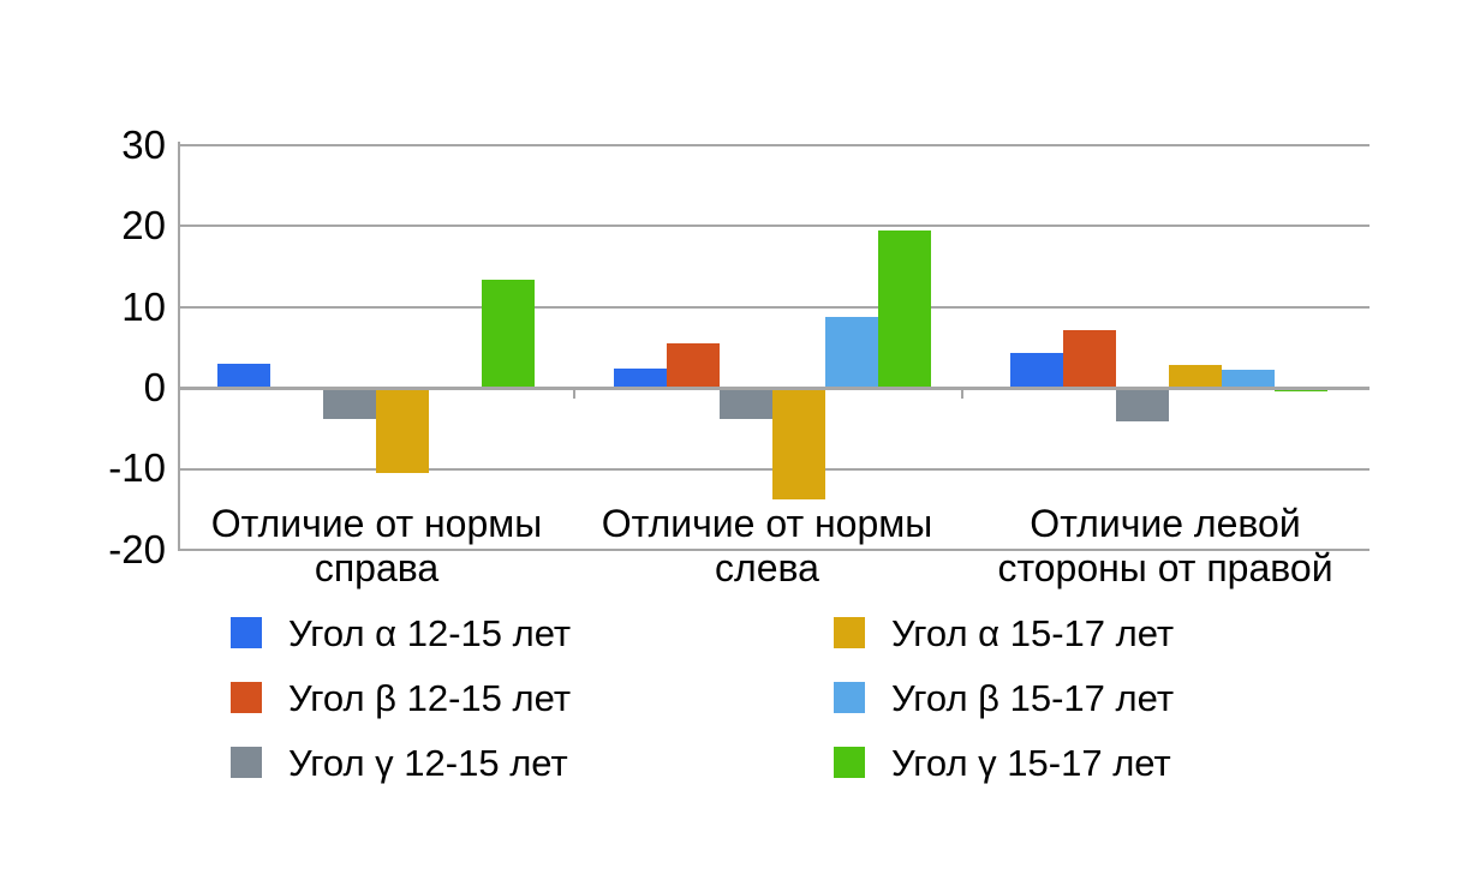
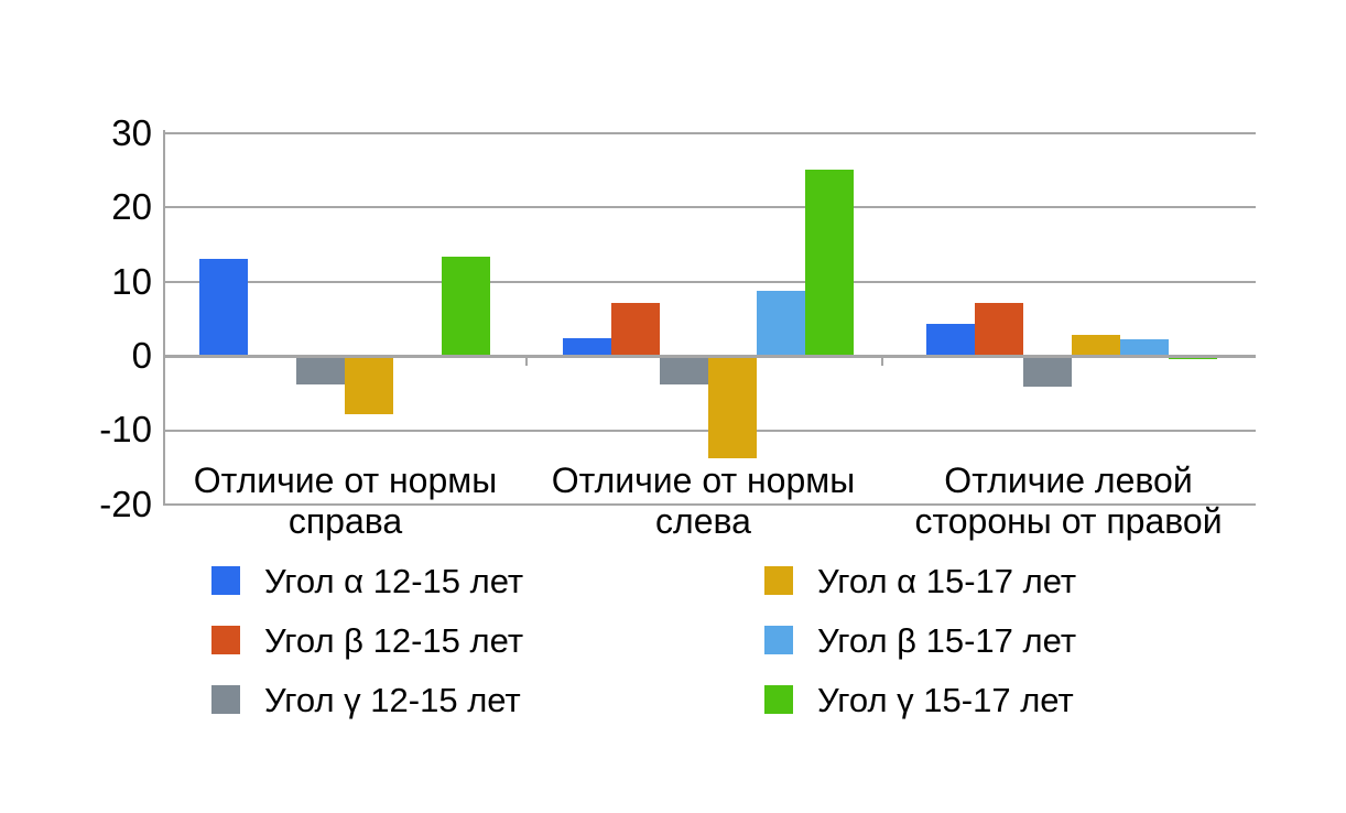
Угол α 12-15 лет/Отличие от нормы справа: 3 -> 13
Угол α 15-17 лет/Отличие от нормы справа: -11 -> -8
Угол β 12-15 лет/Отличие от нормы слева: 5 -> 7
Угол γ 15-17 лет/Отличие от нормы слева: 19 -> 25
